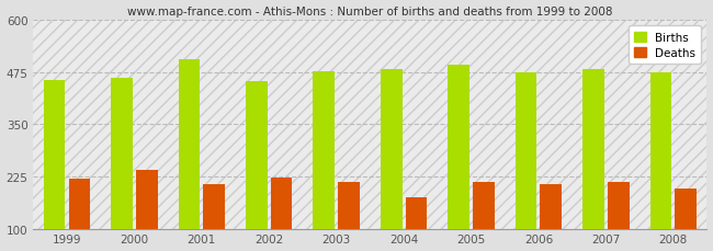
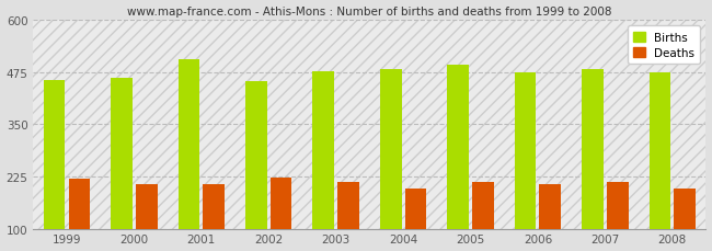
Deaths/2000: 240 -> 207
Deaths/2004: 175 -> 196
